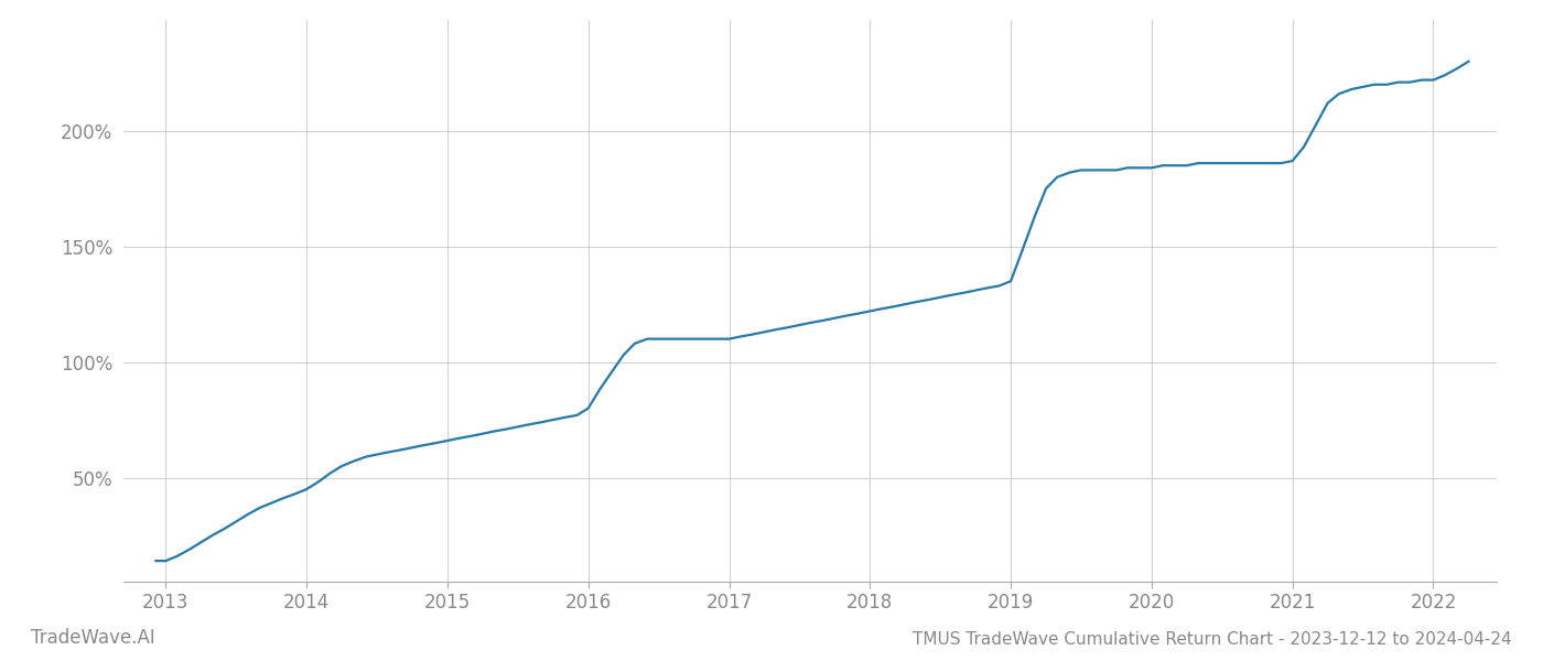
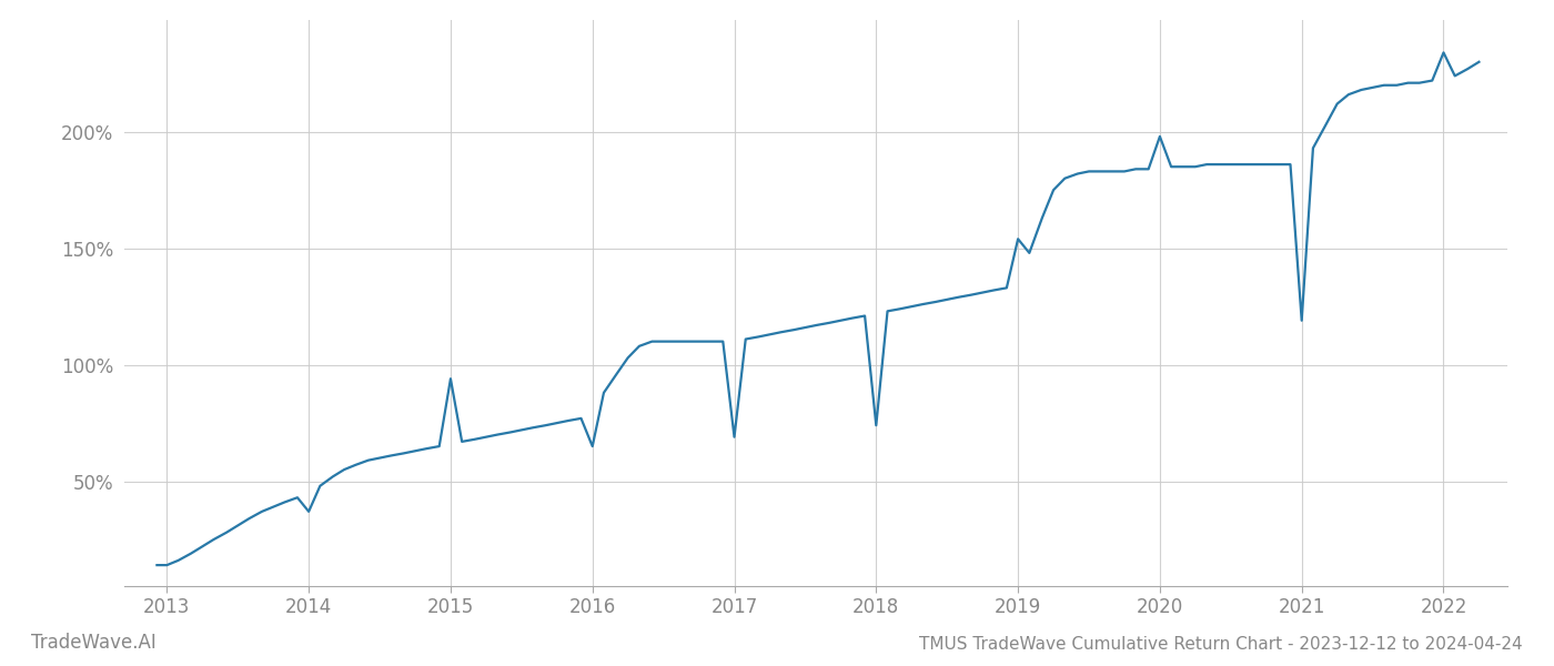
2014: 45% -> 37%
2015: 66% -> 94%
2016: 80% -> 65%
2017: 110% -> 69%
2018: 122% -> 74%
2019: 135% -> 154%
2020: 184% -> 198%
2021: 187% -> 119%
2022: 222% -> 234%
